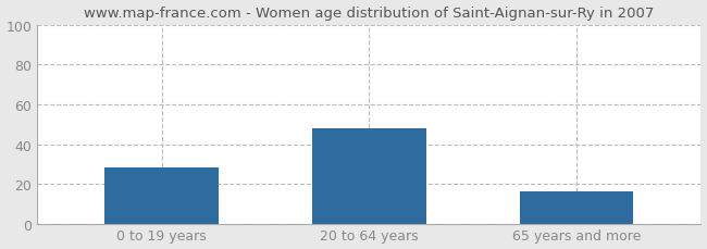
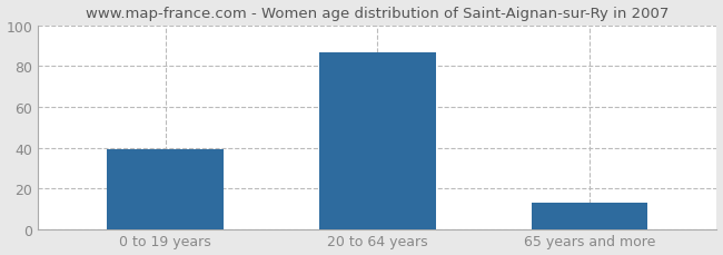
0 to 19 years: 28 -> 39
20 to 64 years: 48 -> 87
65 years and more: 16 -> 13
